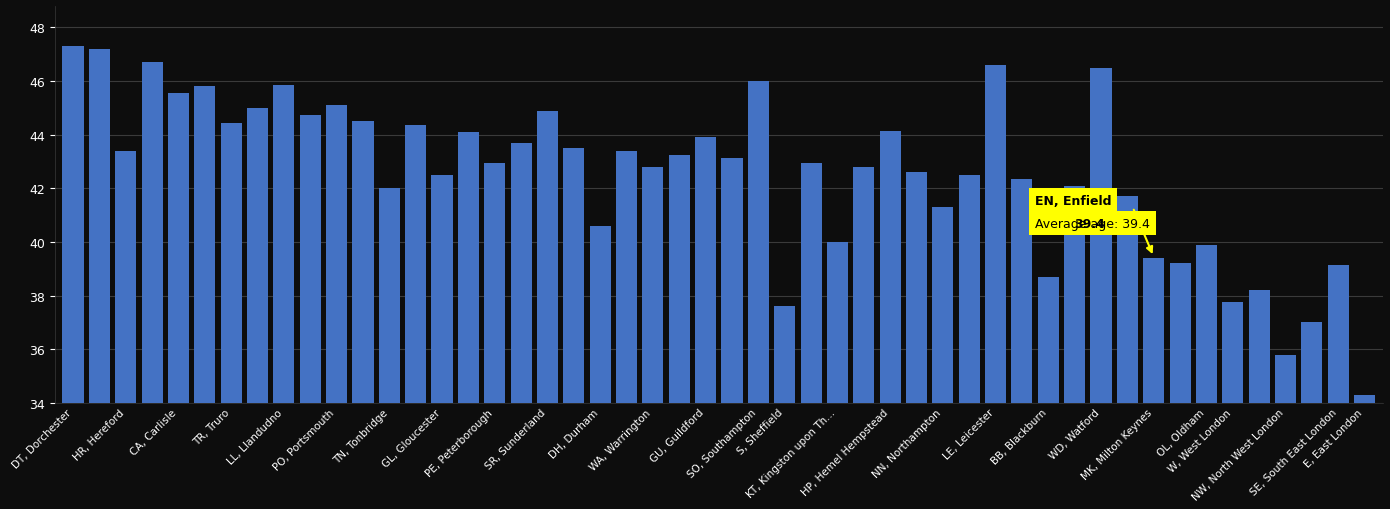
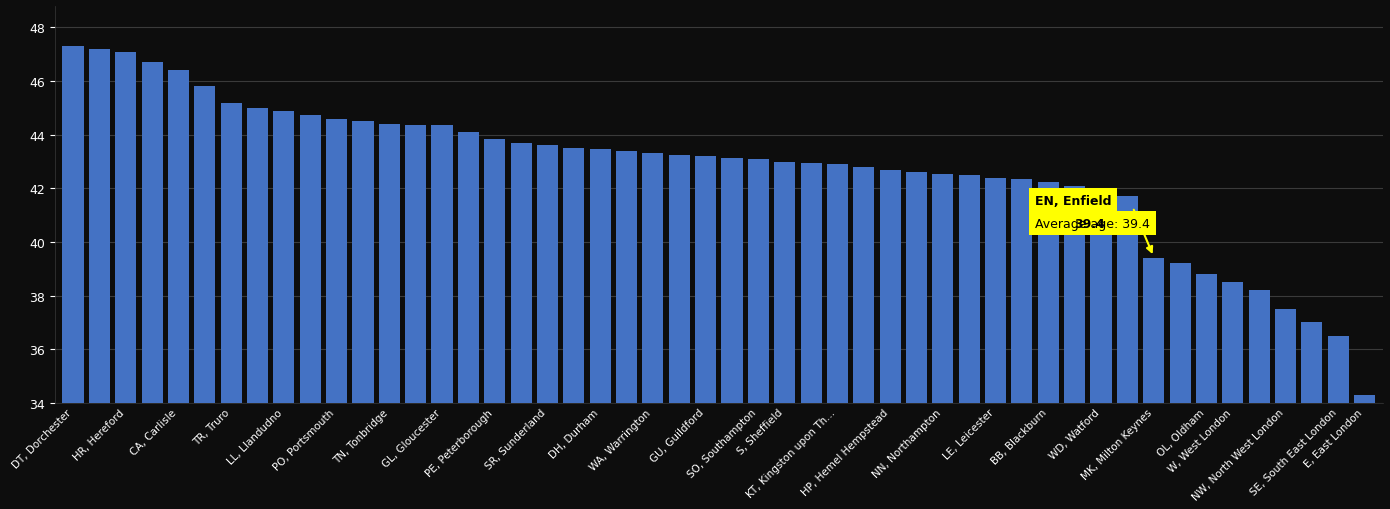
HR, Hereford: 43.40 -> 47.10
CA, Carlisle: 45.55 -> 46.40
TR, Truro: 44.45 -> 45.20
LL, Llandudno: 45.85 -> 44.90
PO, Portsmouth: 45.10 -> 44.60
TN, Tonbridge: 42.00 -> 44.40
GL, Gloucester: 42.50 -> 44.35
PE, Peterborough: 42.95 -> 43.85
SR, Sunderland: 44.90 -> 43.60
DH, Durham: 40.60 -> 43.45
WA, Warrington: 42.80 -> 43.30
GU, Guildford: 43.90 -> 43.20
SO, Southampton: 46.00 -> 43.10
S, Sheffield: 37.60 -> 43.00
KT, Kingston upon Th...: 40.00 -> 42.90
HP, Hemel Hempstead: 44.15 -> 42.70
NN, Northampton: 41.30 -> 42.55
LE, Leicester: 46.60 -> 42.40
BB, Blackburn: 38.70 -> 42.25
WD, Watford: 46.50 -> 41.90
OL, Oldham: 39.90 -> 38.80
W, West London: 37.75 -> 38.50
NW, North West London: 35.80 -> 37.50
SE, South East London: 39.15 -> 36.50
